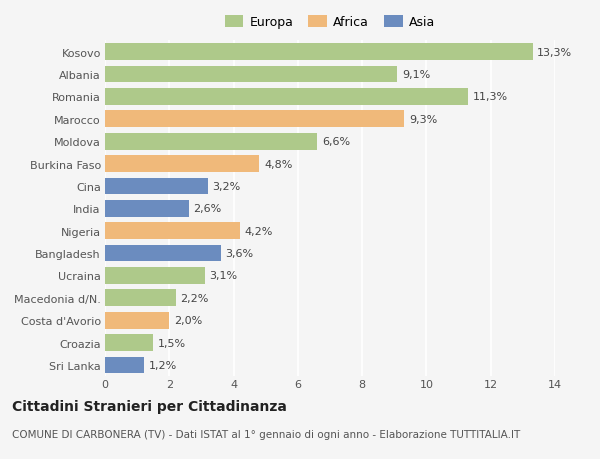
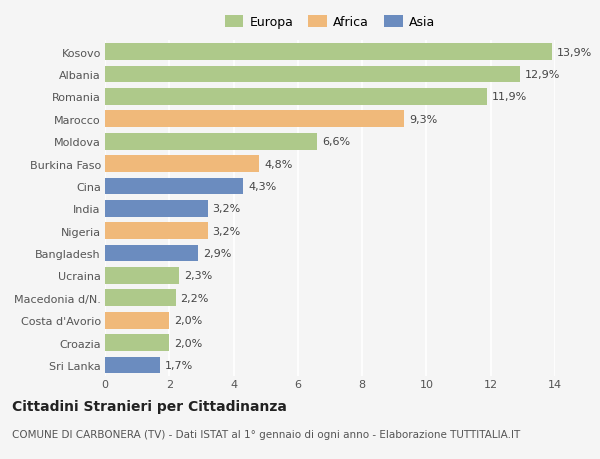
Kosovo: 13,3% -> 13,9%
Albania: 9,1% -> 12,9%
Romania: 11,3% -> 11,9%
Cina: 3,2% -> 4,3%
India: 2,6% -> 3,2%
Nigeria: 4,2% -> 3,2%
Bangladesh: 3,6% -> 2,9%
Ucraina: 3,1% -> 2,3%
Croazia: 1,5% -> 2,0%
Sri Lanka: 1,2% -> 1,7%
